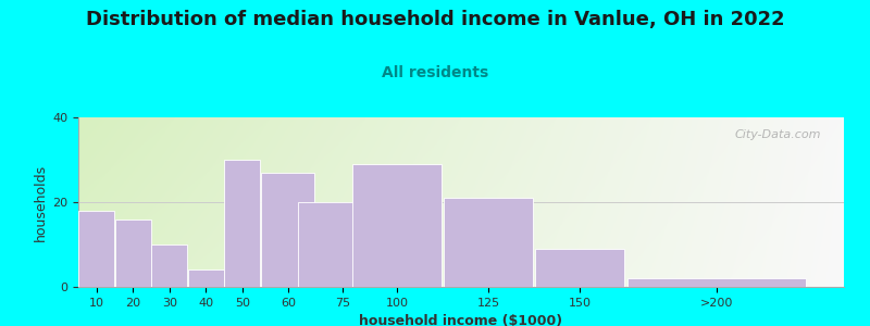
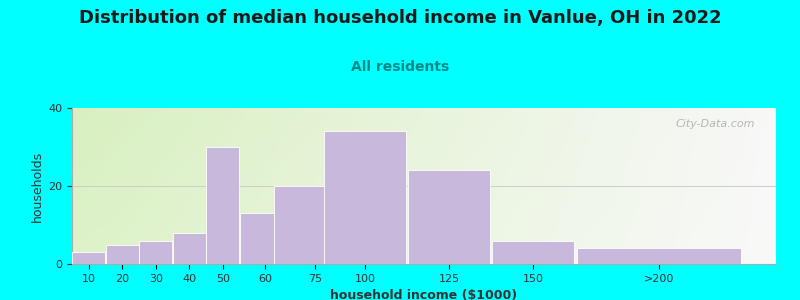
10: 18 -> 3
20: 16 -> 5
30: 10 -> 6
40: 4 -> 8
60: 27 -> 13
100: 29 -> 34
125: 21 -> 24
150: 9 -> 6
>200: 2 -> 4
